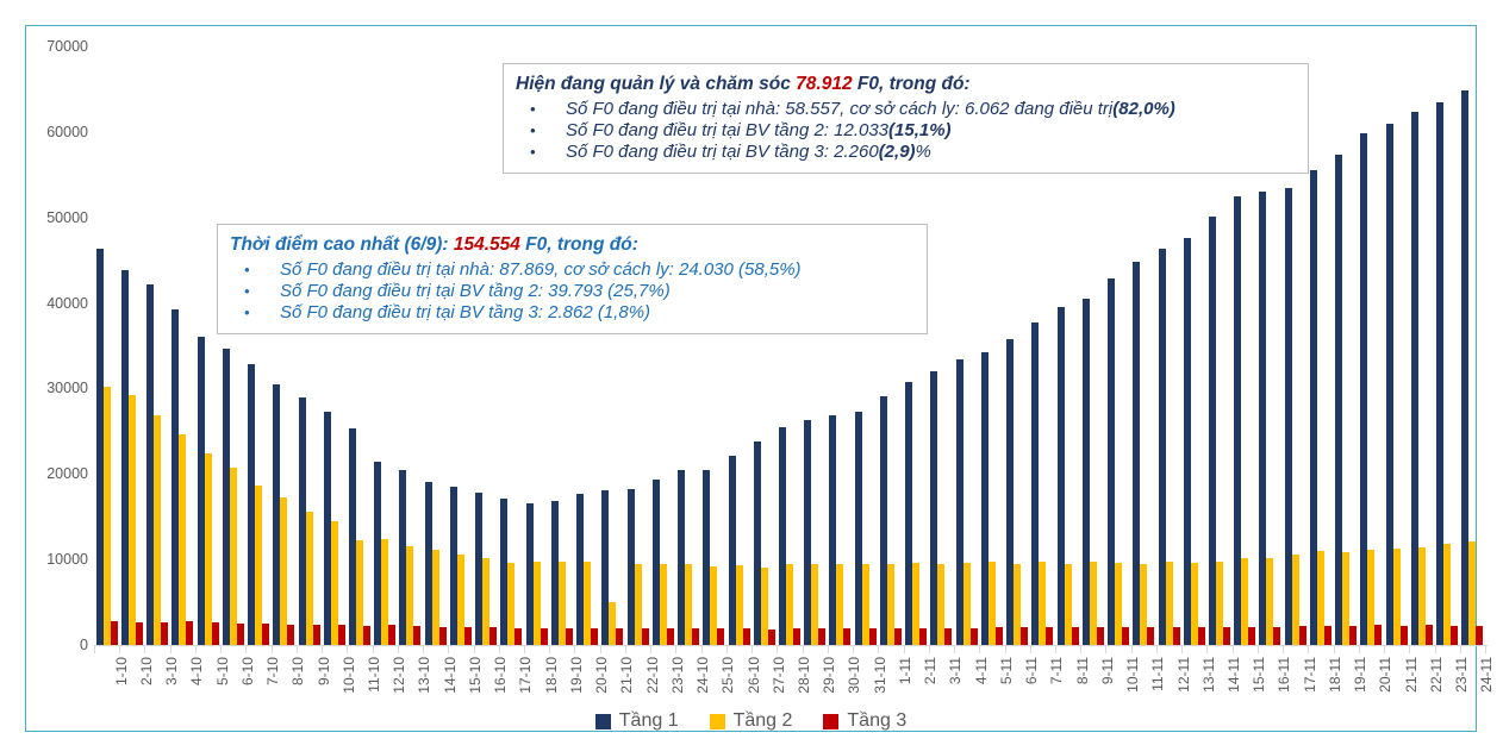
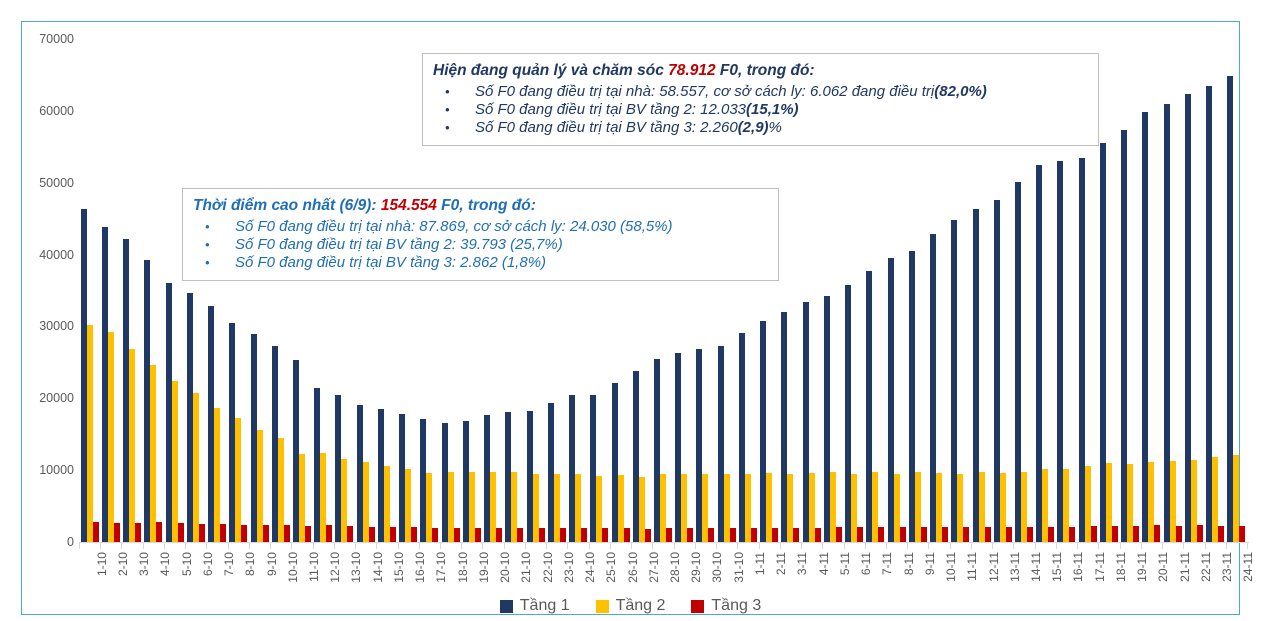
Tầng 2/21-10: 5000 -> 10000
